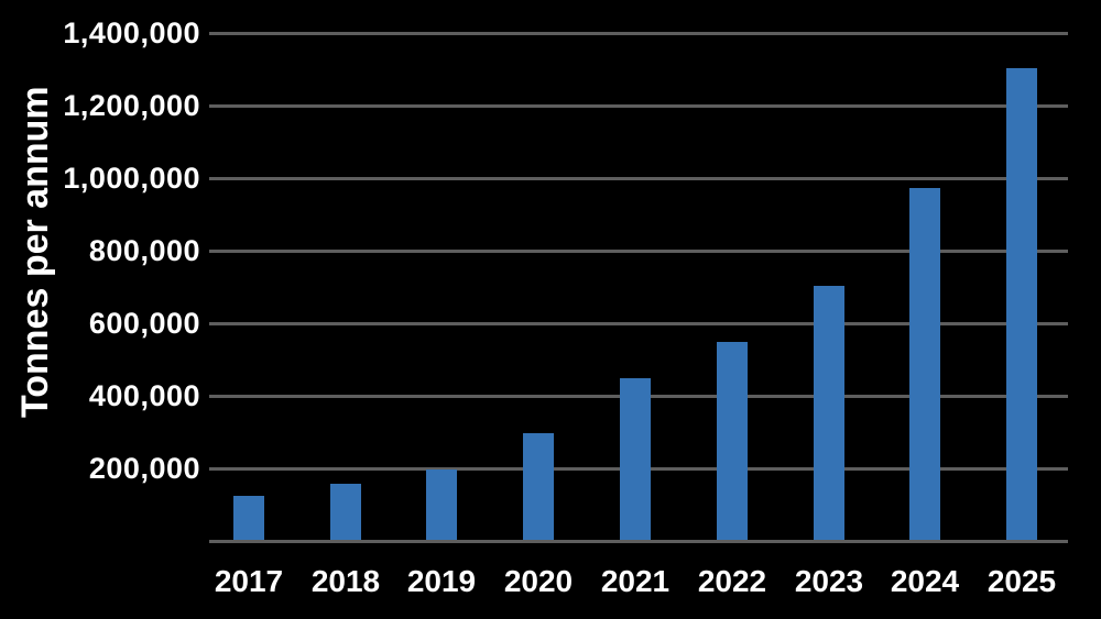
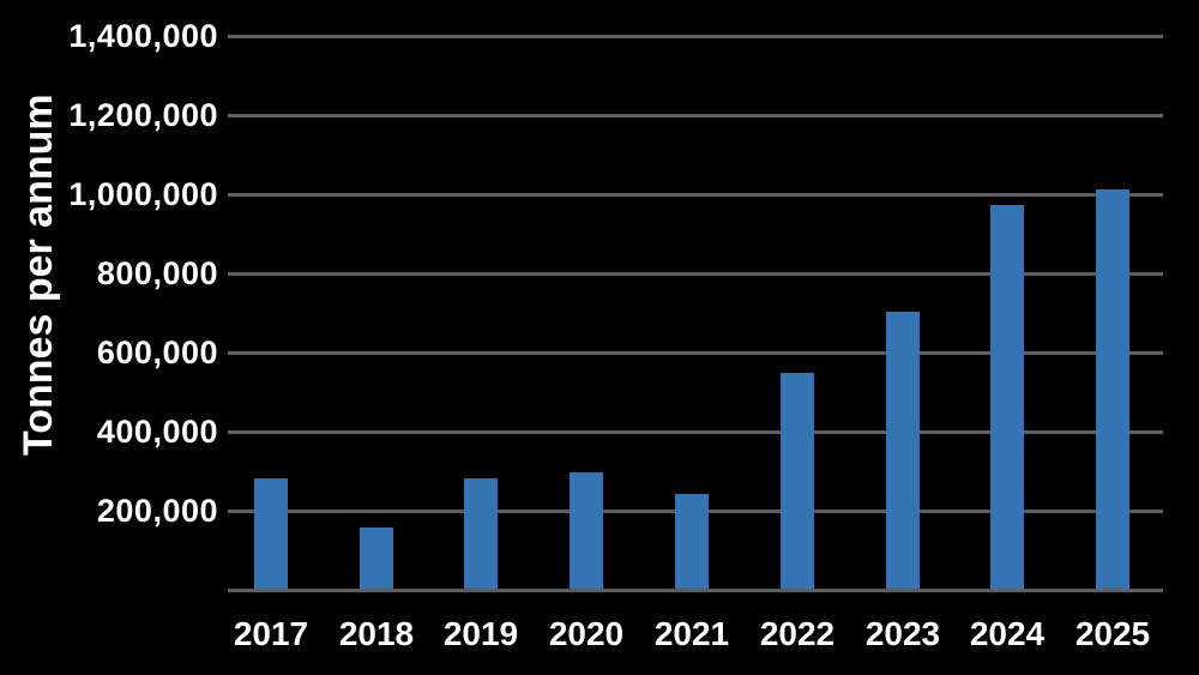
2017: 120000 -> 280000
2019: 200000 -> 280000
2021: 440000 -> 240000
2025: 1300000 -> 1010000
